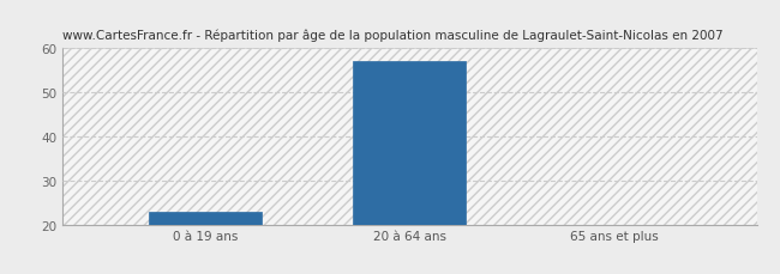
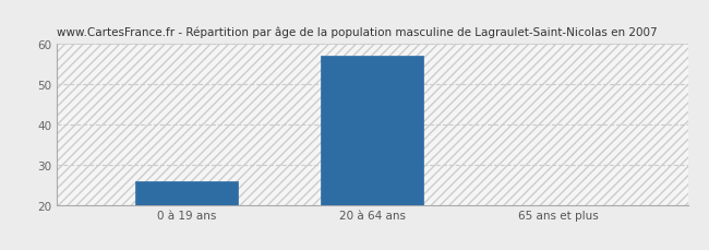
0 à 19 ans: 23 -> 26
